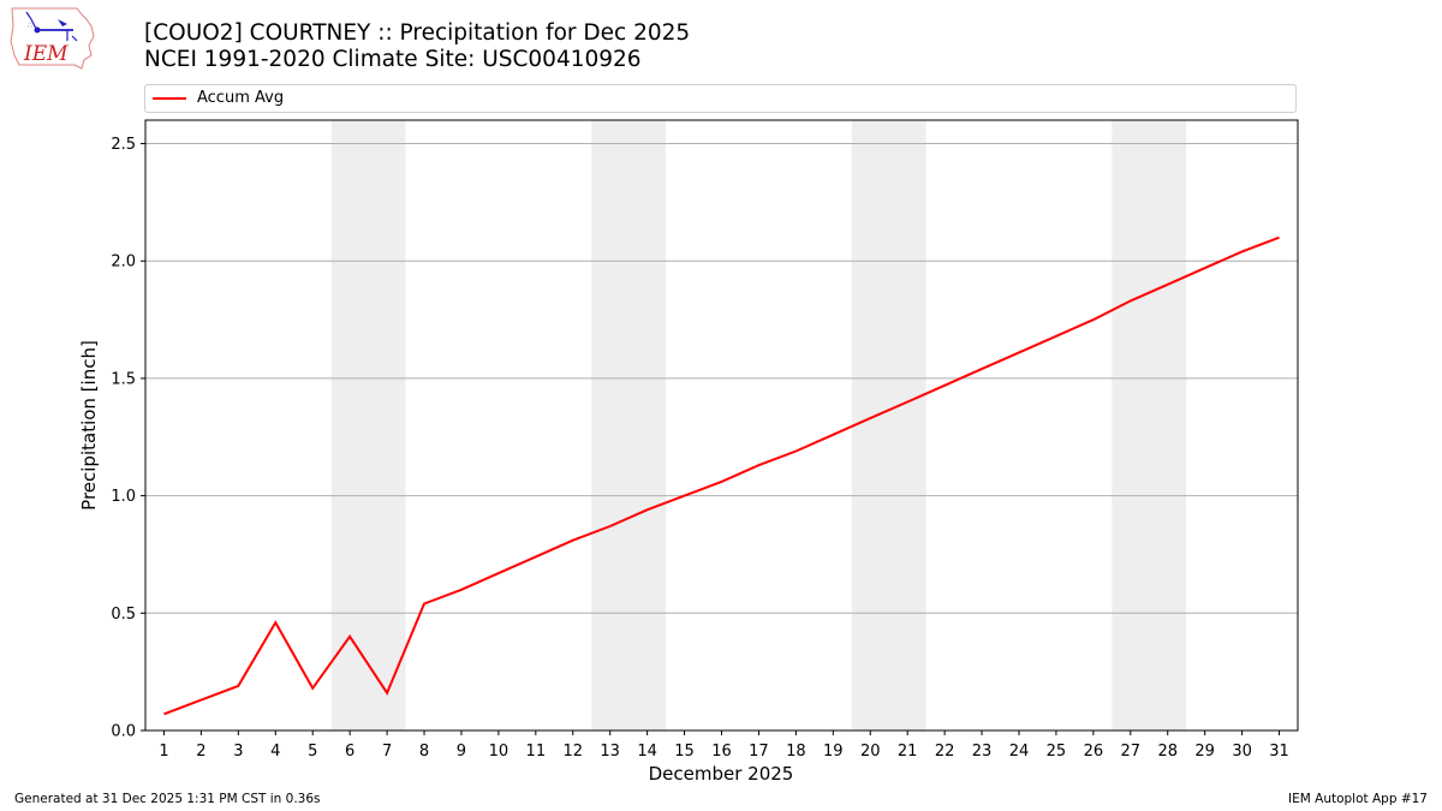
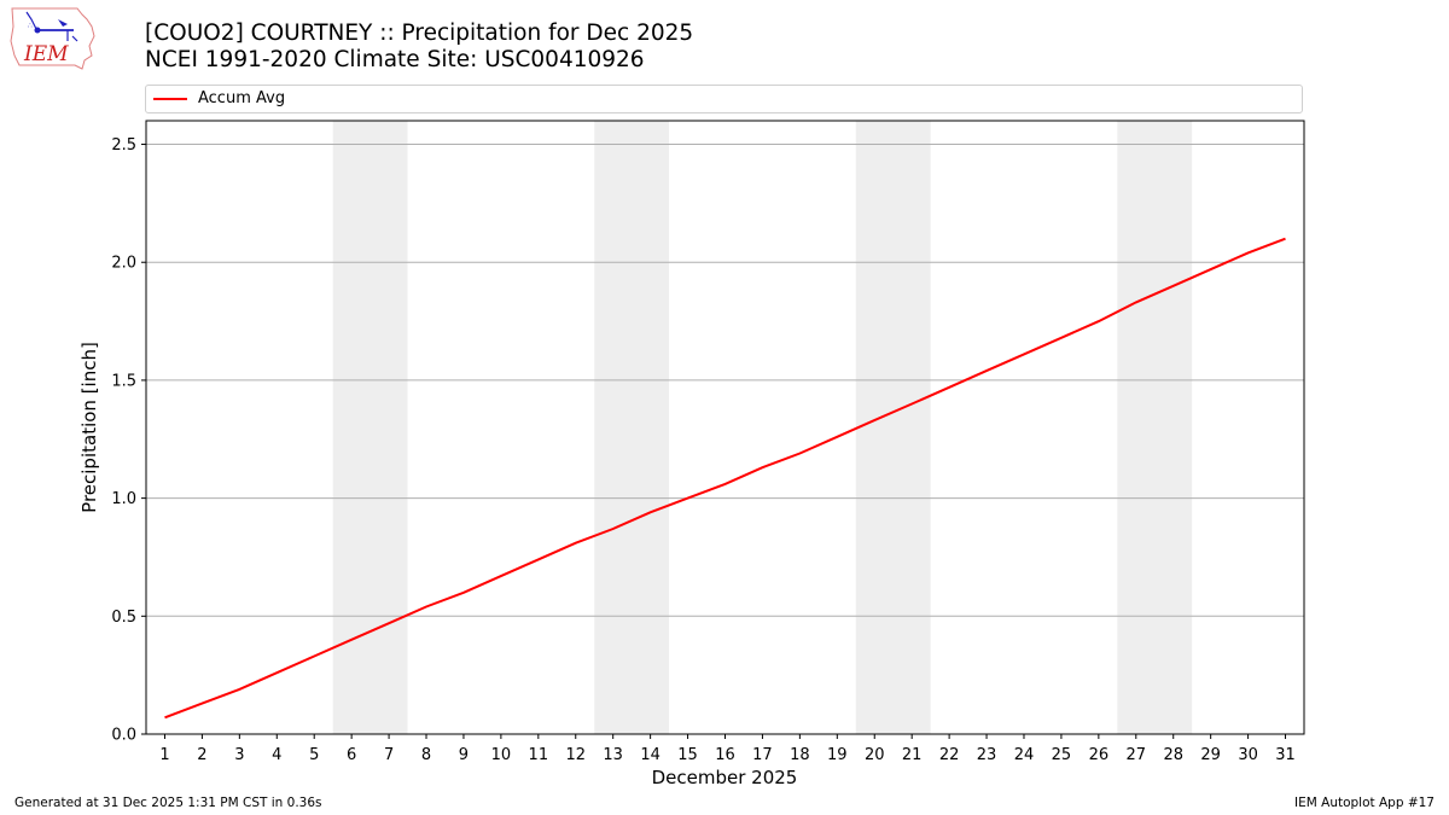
4: 0.46 -> 0.26
5: 0.18 -> 0.33
7: 0.16 -> 0.47
